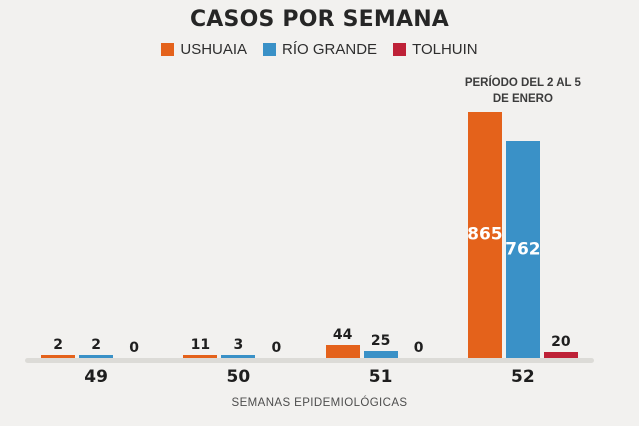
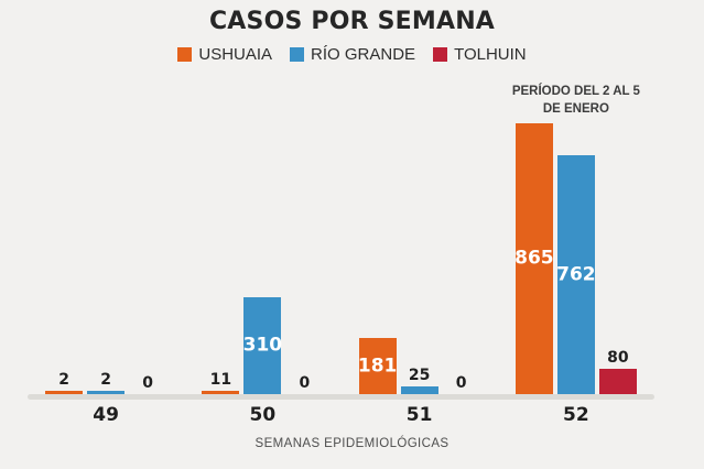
RÍO GRANDE/50: 3 -> 310
USHUAIA/51: 44 -> 181
TOLHUIN/52: 20 -> 80
